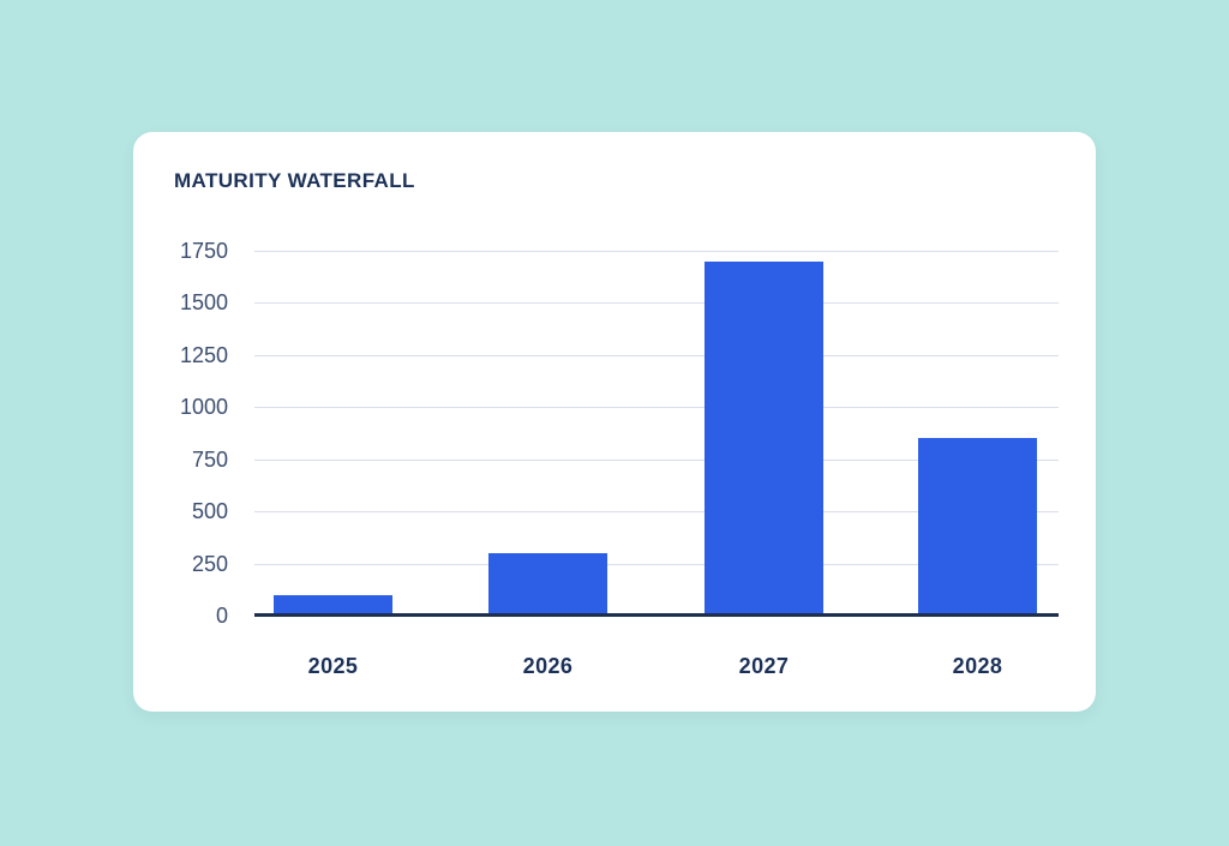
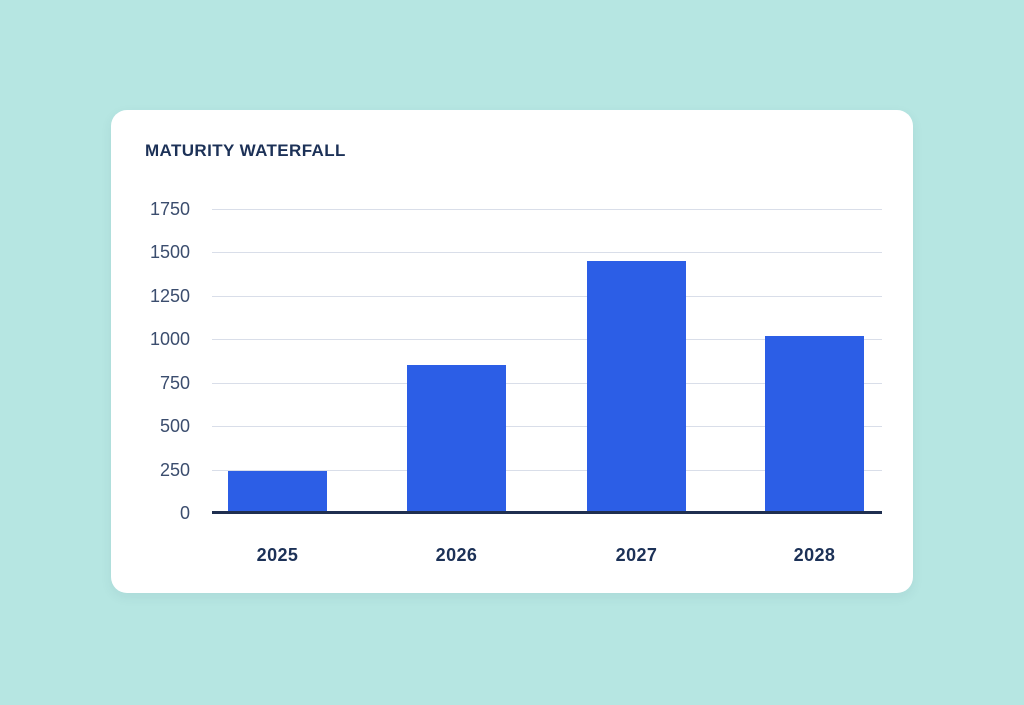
2025: 100 -> 240
2026: 300 -> 850
2027: 1700 -> 1450
2028: 850 -> 1020
